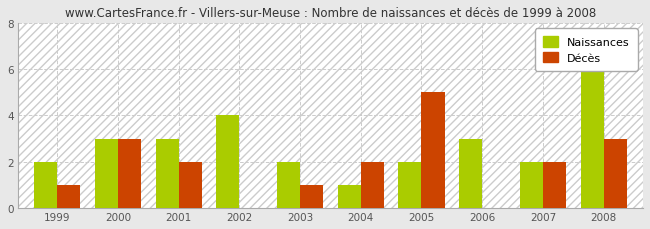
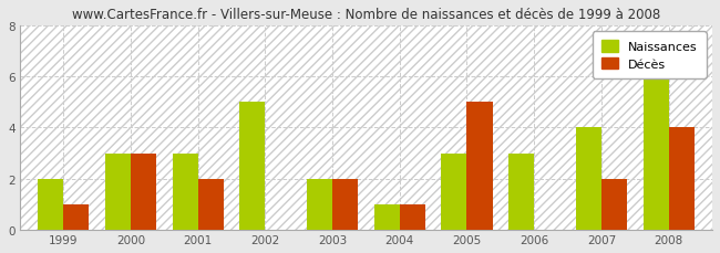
Naissances/2002: 4 -> 5
Décès/2003: 1 -> 2
Décès/2004: 2 -> 1
Naissances/2005: 2 -> 3
Naissances/2007: 2 -> 4
Décès/2008: 3 -> 4
